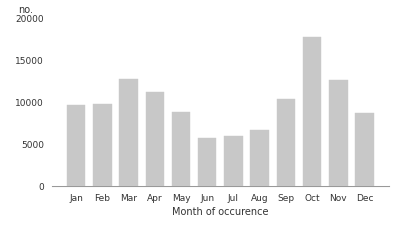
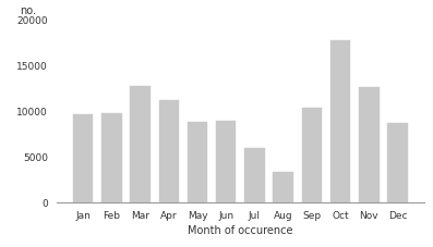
Jun: 5700 -> 9000
Aug: 6700 -> 3400
